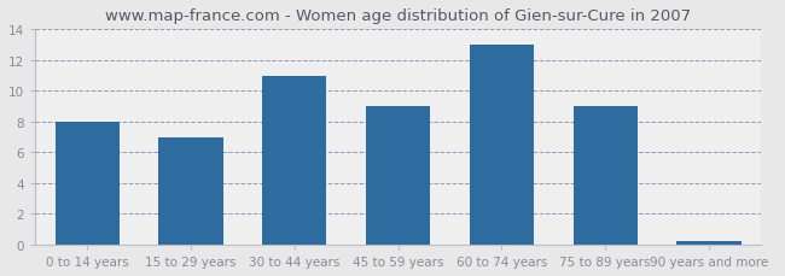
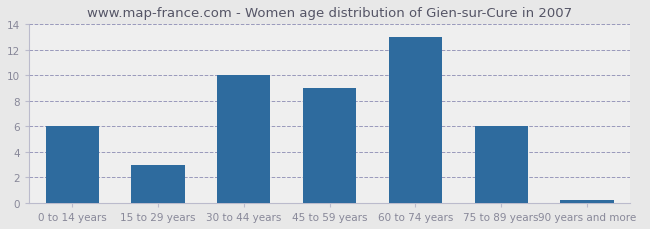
0 to 14 years: 8.0 -> 6.0
15 to 29 years: 7.0 -> 3.0
30 to 44 years: 11.0 -> 10.0
75 to 89 years: 9.0 -> 6.0
